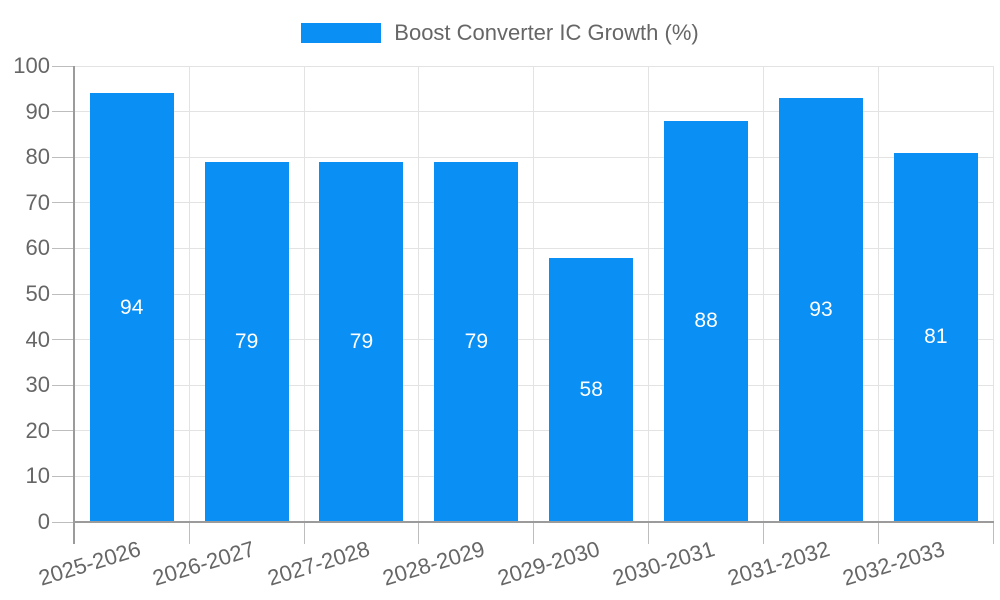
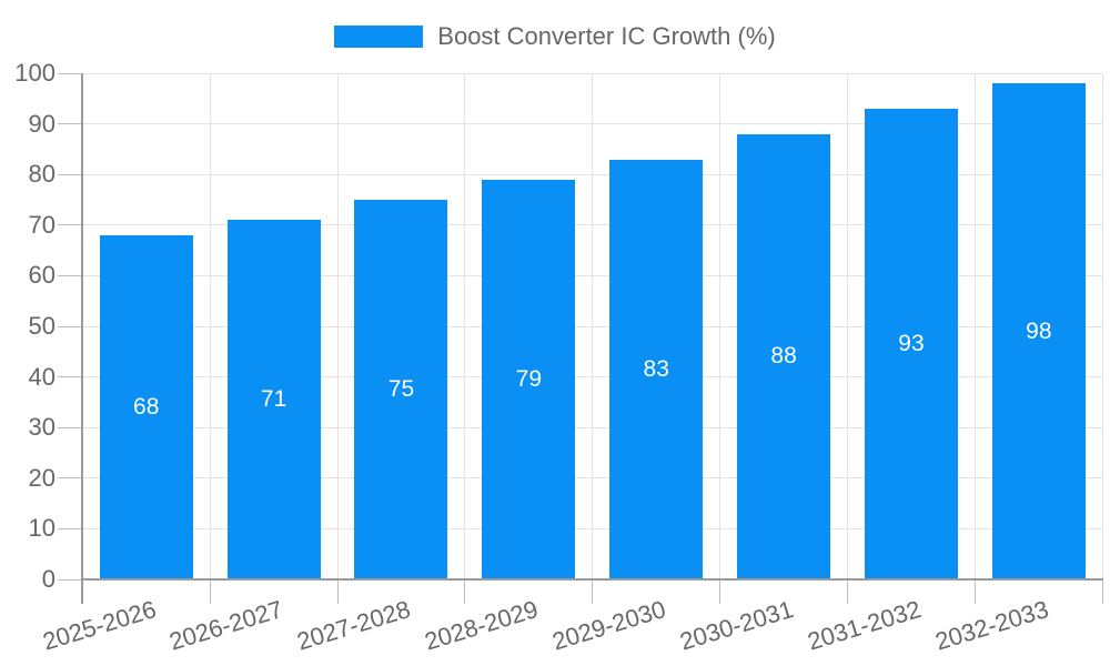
2025-2026: 94 -> 68
2026-2027: 79 -> 71
2027-2028: 79 -> 75
2029-2030: 58 -> 83
2032-2033: 81 -> 98
